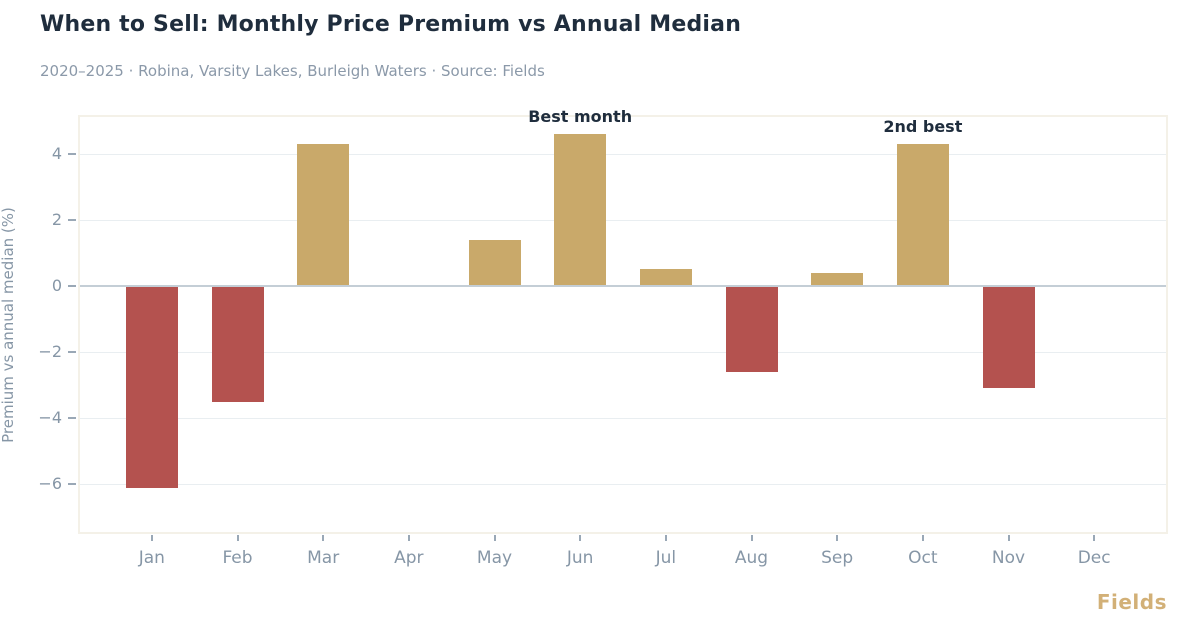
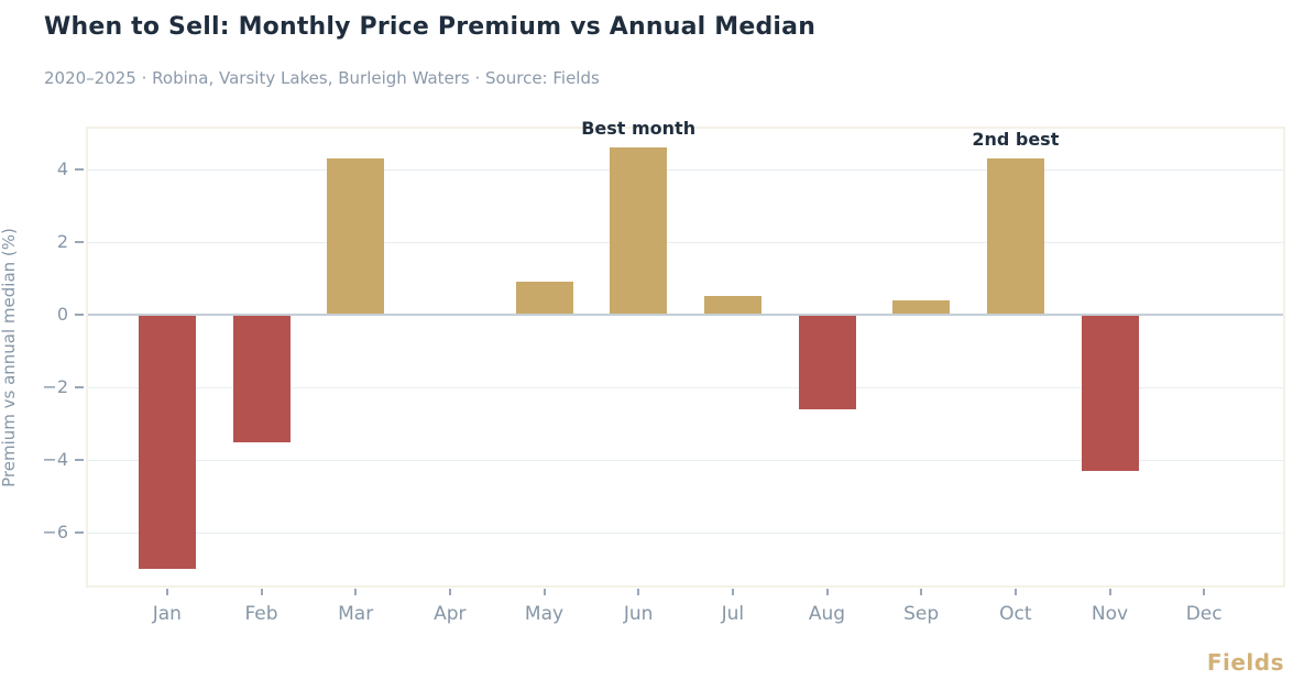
Jan: -6.1 -> -7.0
May: 1.4 -> 0.9
Nov: -3.1 -> -4.3
